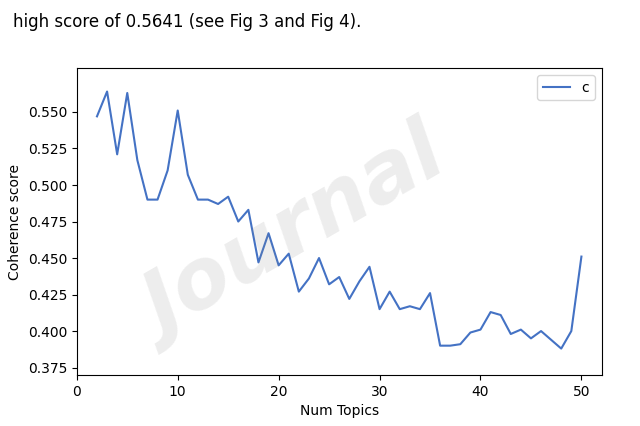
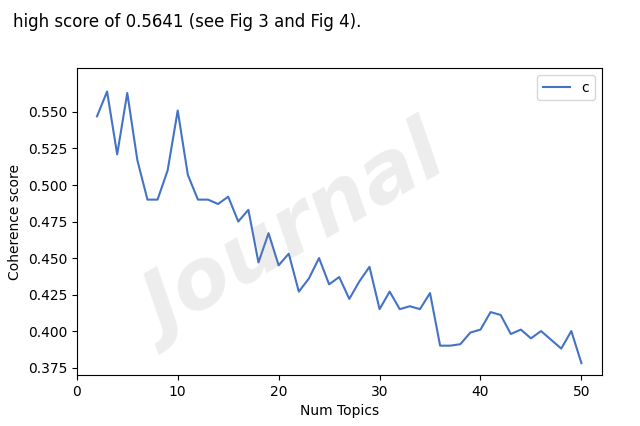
50: 0.451 -> 0.378
